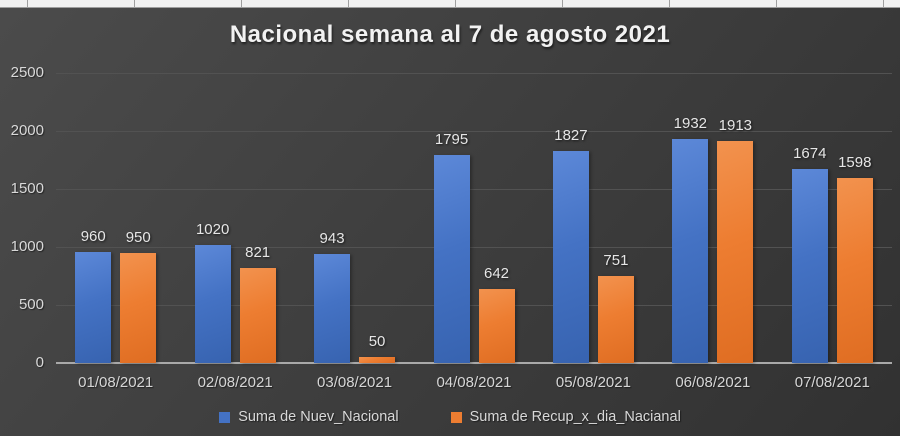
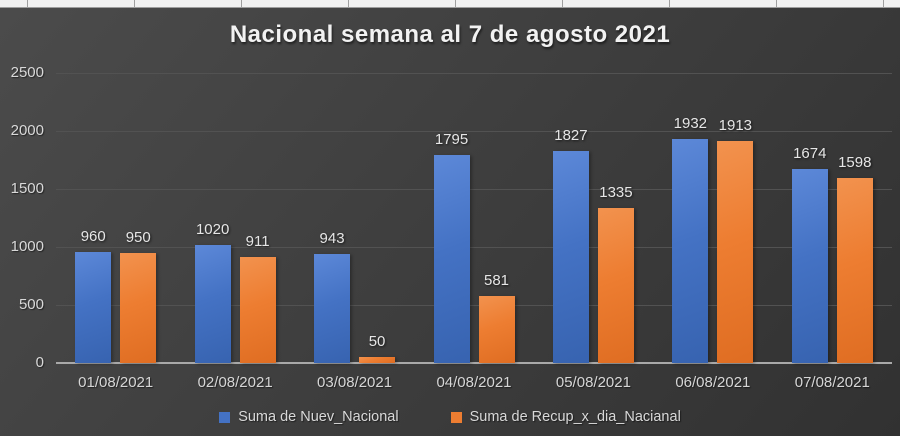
Suma de Recup_x_dia_Nacianal/02/08/2021: 821 -> 911
Suma de Recup_x_dia_Nacianal/04/08/2021: 642 -> 581
Suma de Recup_x_dia_Nacianal/05/08/2021: 751 -> 1335
